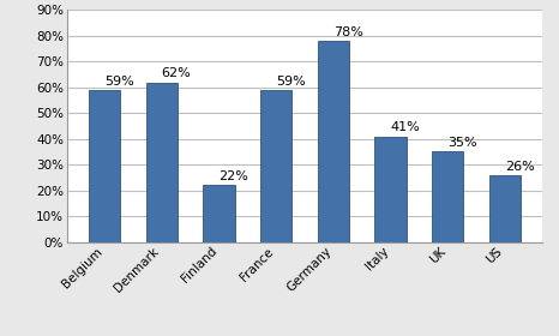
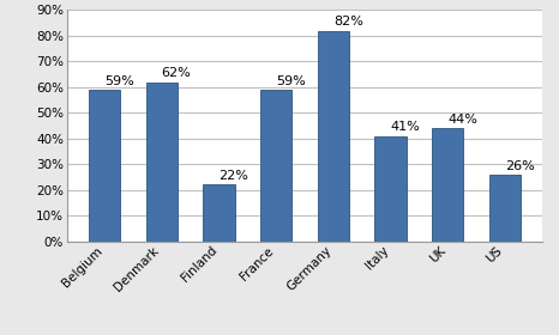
Germany: 78% -> 82%
UK: 35% -> 44%
